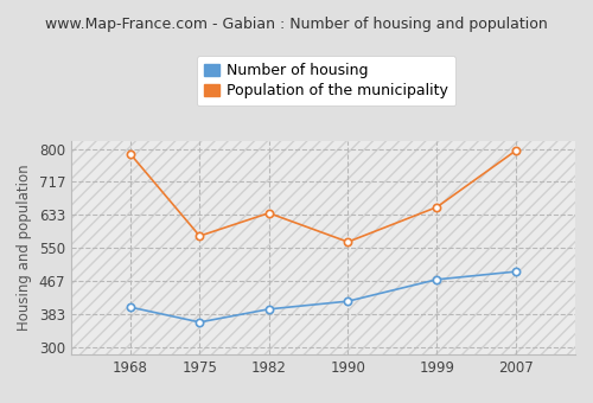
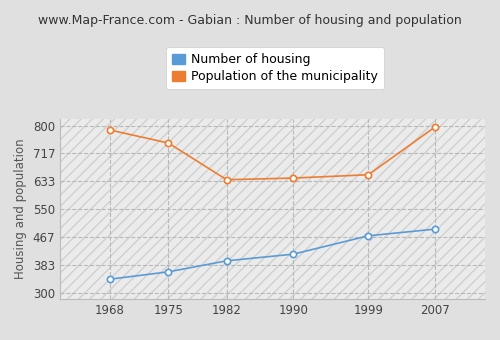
Number of housing/1968: 400 -> 340
Population of the municipality/1975: 580 -> 748
Population of the municipality/1990: 565 -> 643
